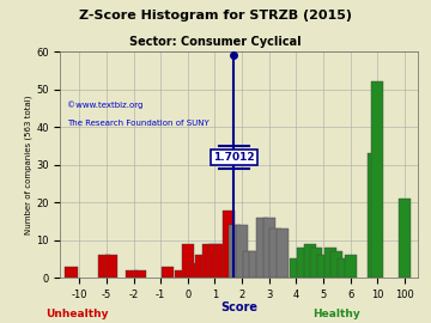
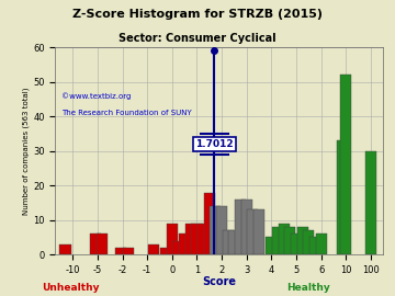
100: 21 -> 30
